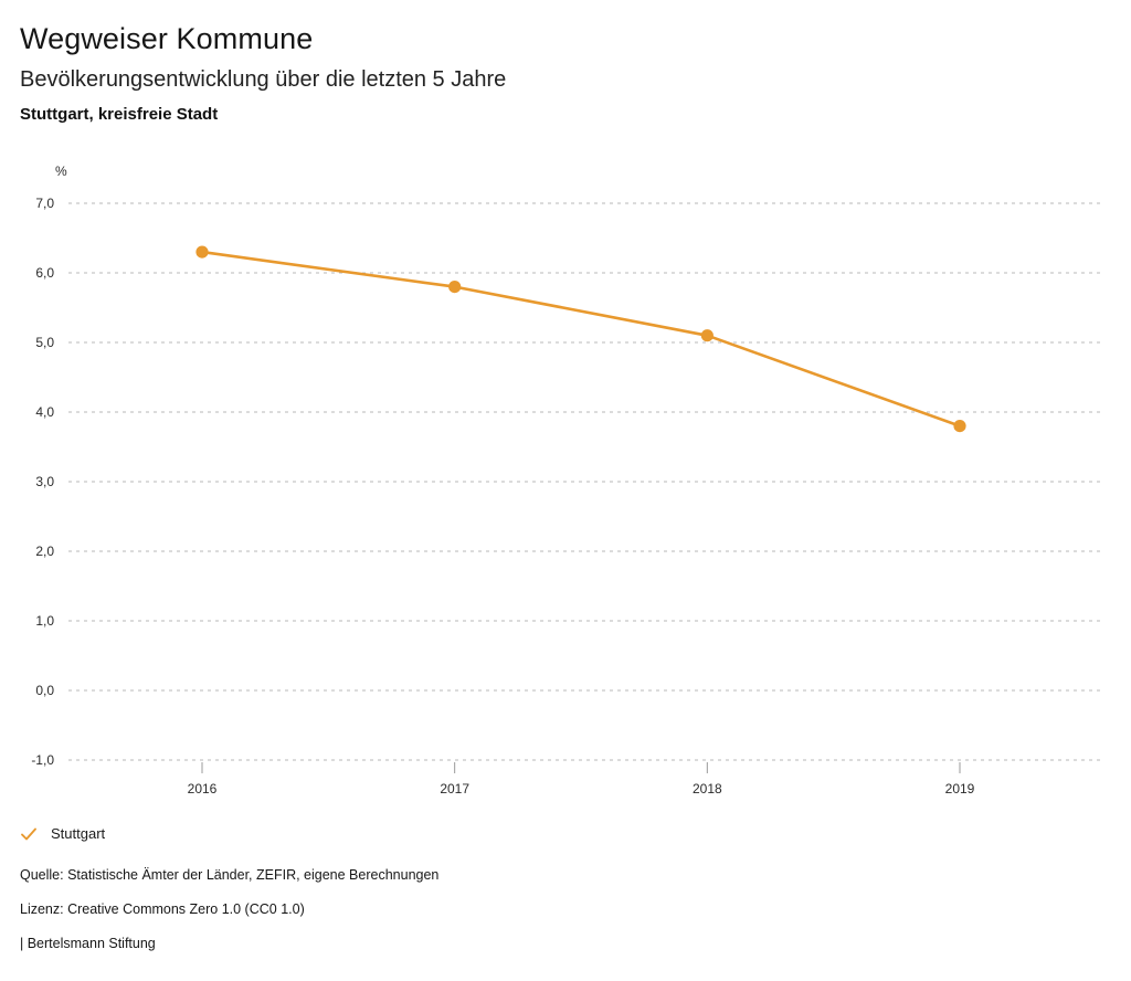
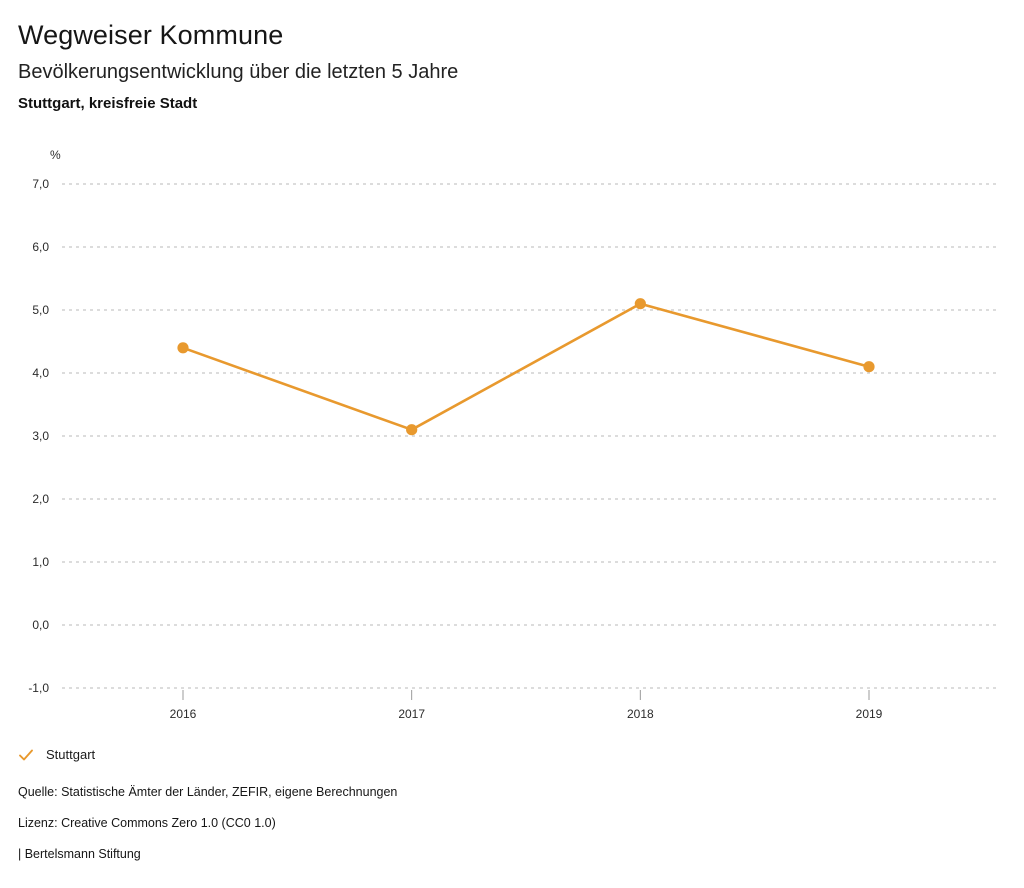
2016: 6,3 -> 4,4
2017: 5,8 -> 3,1
2019: 3,8 -> 4,1
